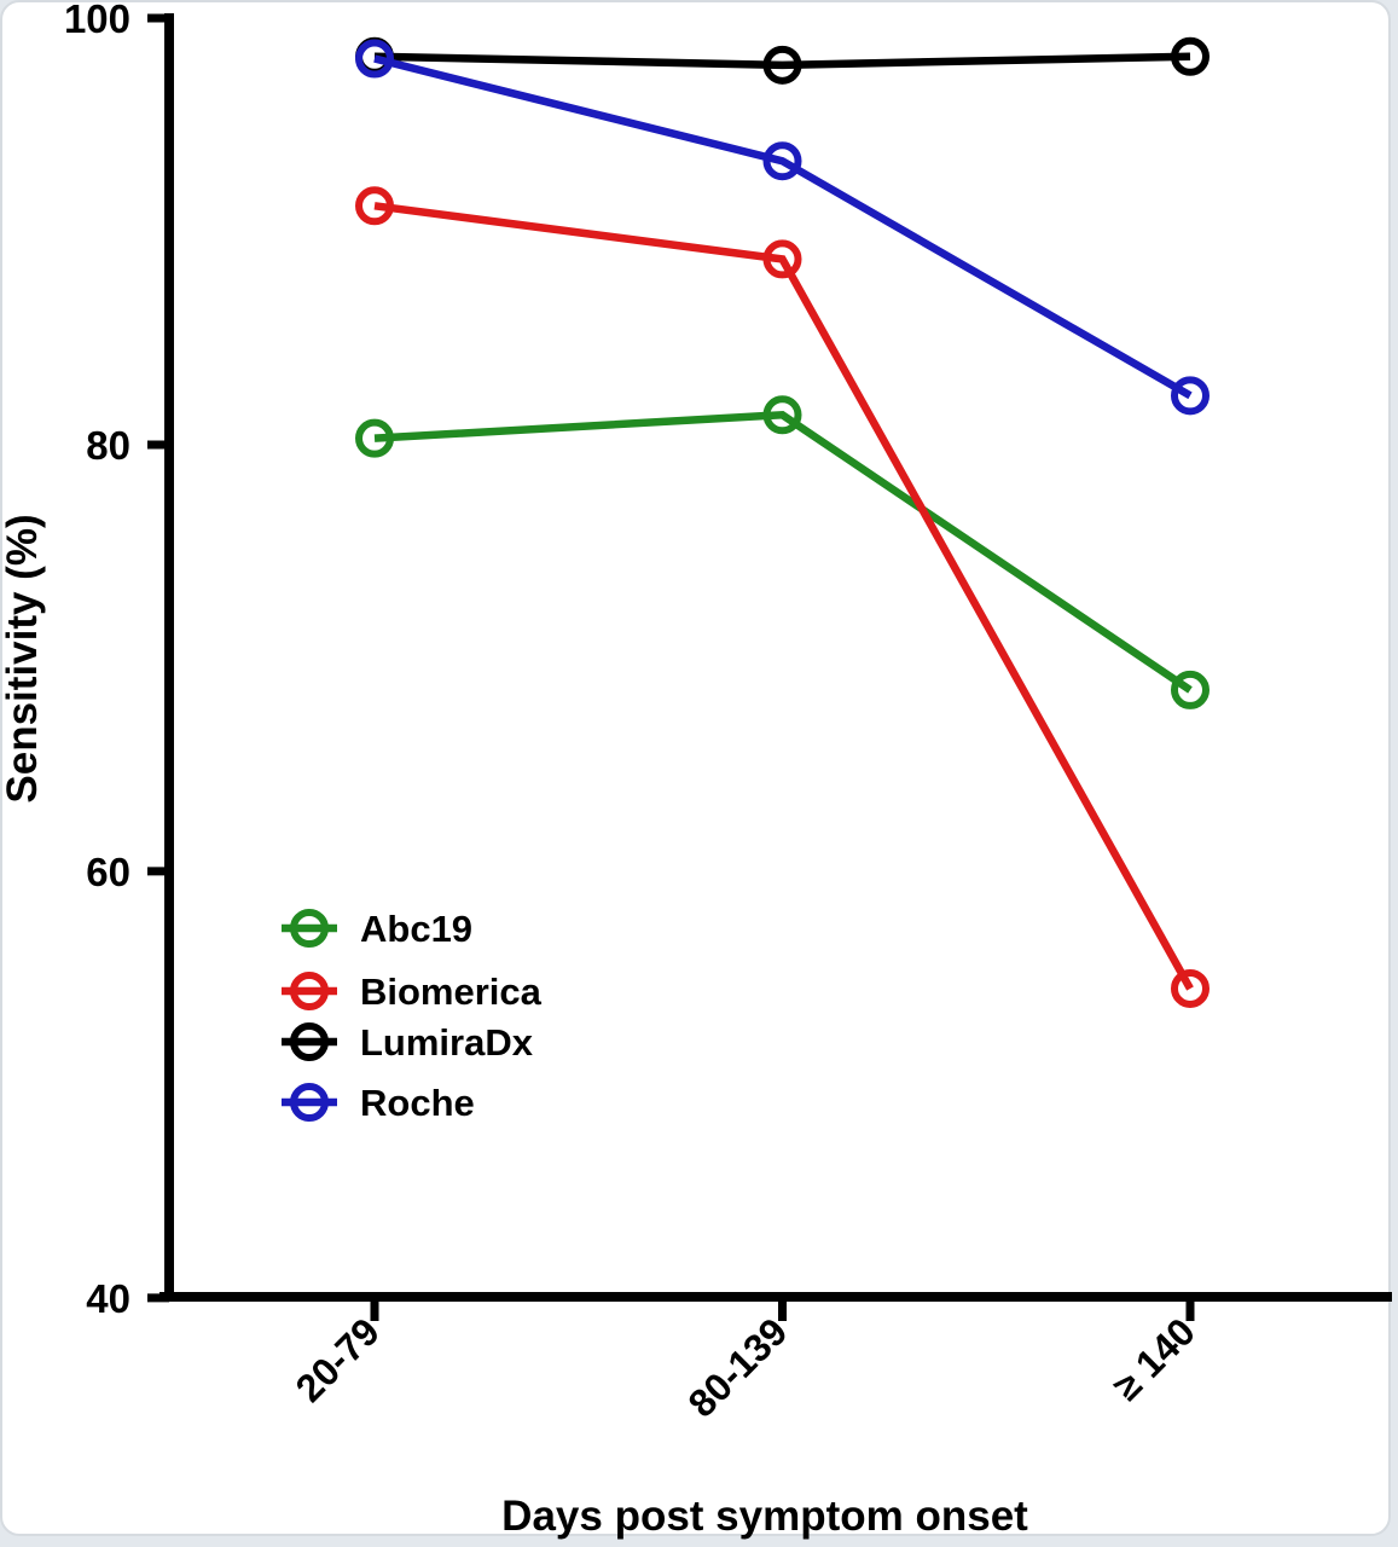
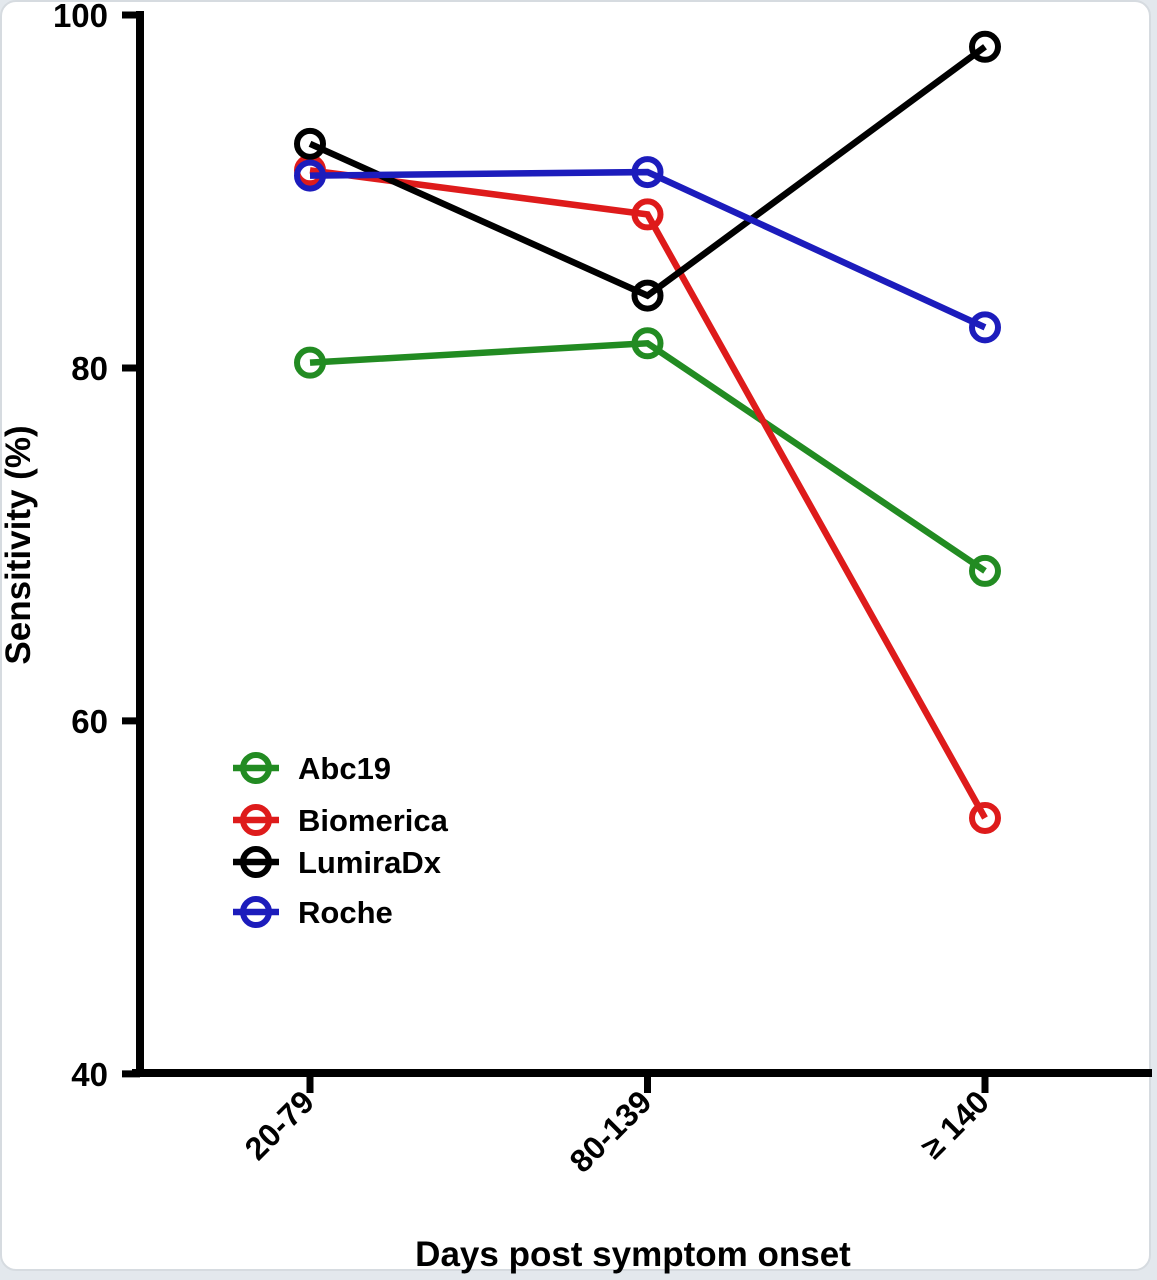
LumiraDx/20-79: 98.2 -> 92.7
Roche/20-79: 98.1 -> 90.9
LumiraDx/80-139: 97.8 -> 84.1
Roche/80-139: 93.3 -> 91.1
